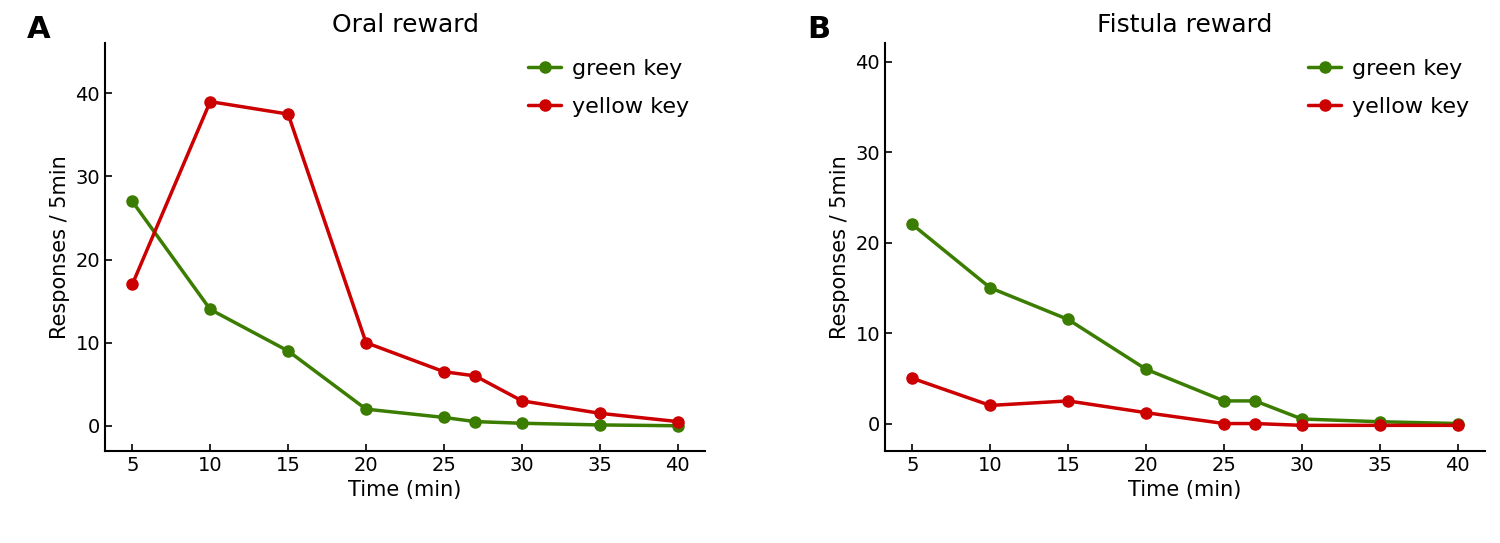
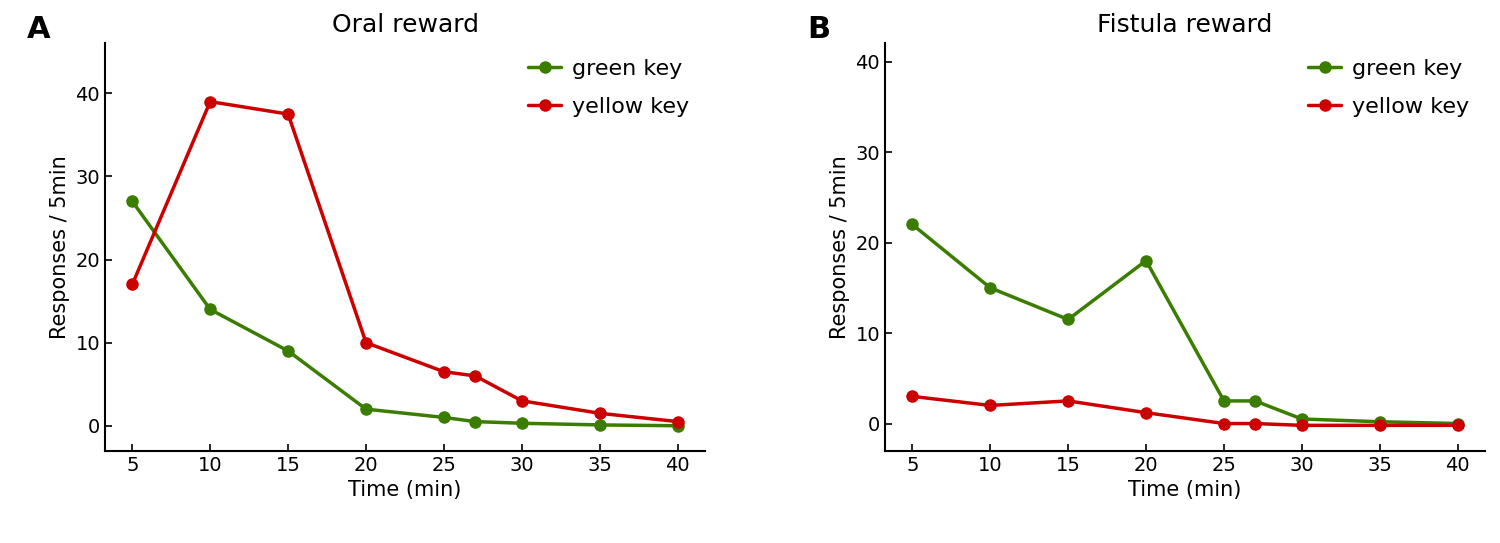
Fistula reward/yellow key/5: 5.0 -> 3.0
Fistula reward/green key/20: 6.0 -> 18.0
